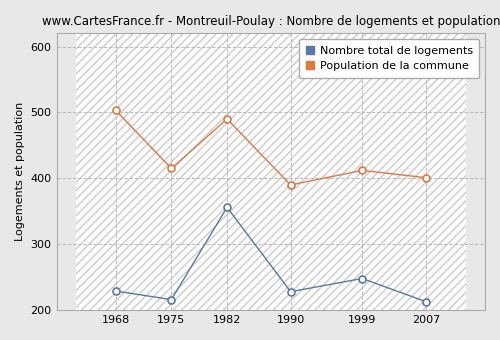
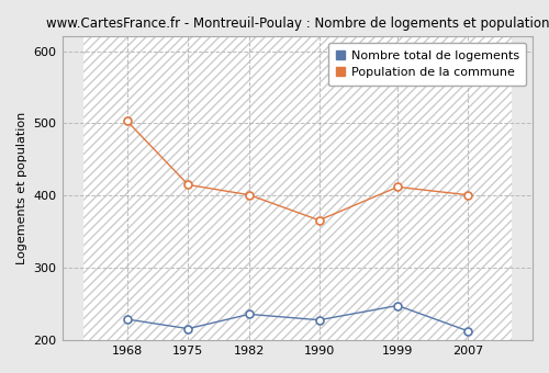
Nombre total de logements/1982: 356 -> 236
Population de la commune/1982: 490 -> 401
Population de la commune/1990: 390 -> 366
